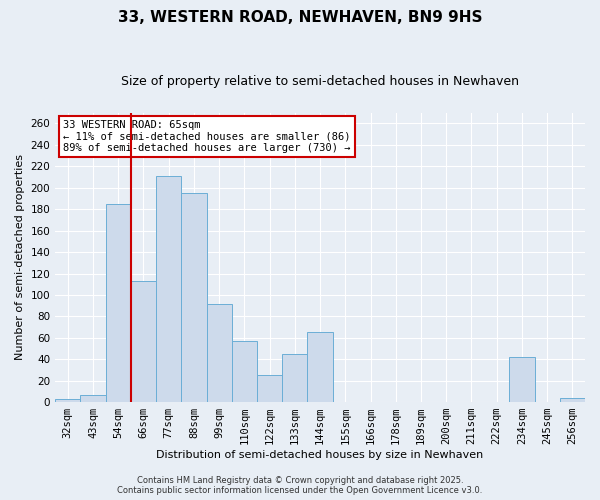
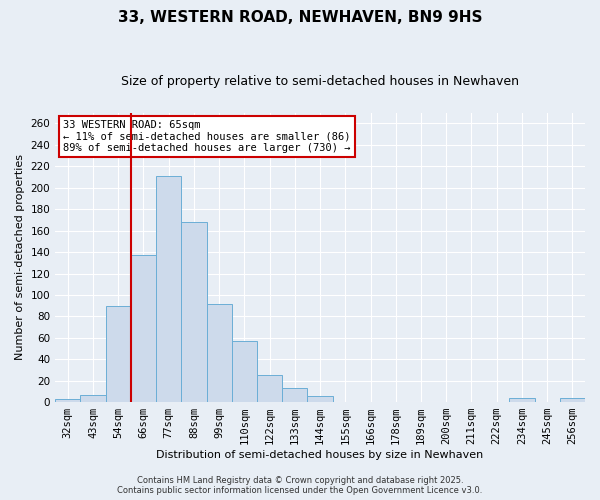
54sqm: 185 -> 90
66sqm: 113 -> 137
88sqm: 195 -> 168
133sqm: 45 -> 13
144sqm: 65 -> 6
234sqm: 42 -> 4
